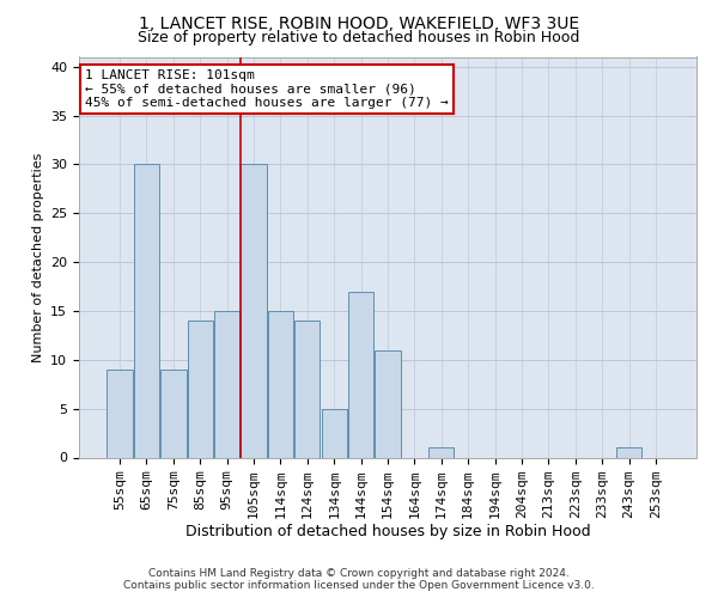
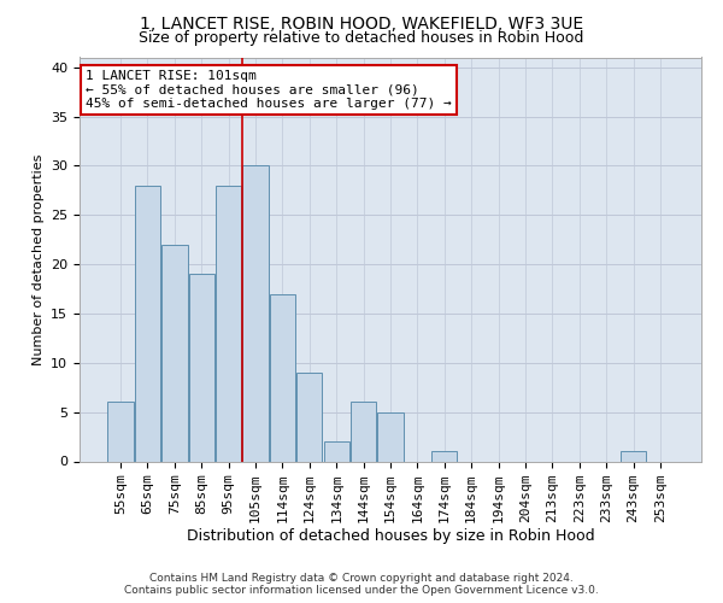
55sqm: 9 -> 6
65sqm: 30 -> 28
75sqm: 9 -> 22
85sqm: 14 -> 19
95sqm: 15 -> 28
114sqm: 15 -> 17
124sqm: 14 -> 9
134sqm: 5 -> 2
144sqm: 17 -> 6
154sqm: 11 -> 5
